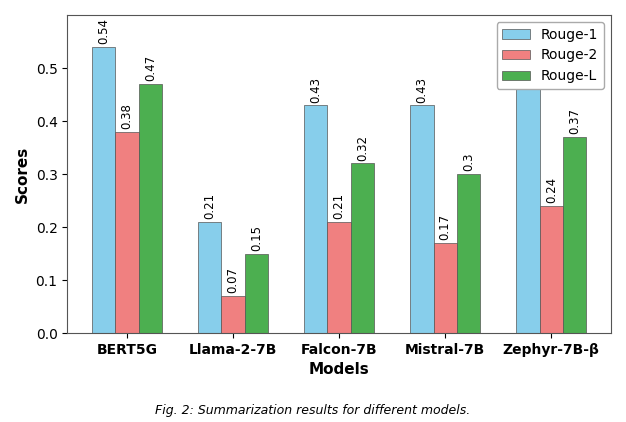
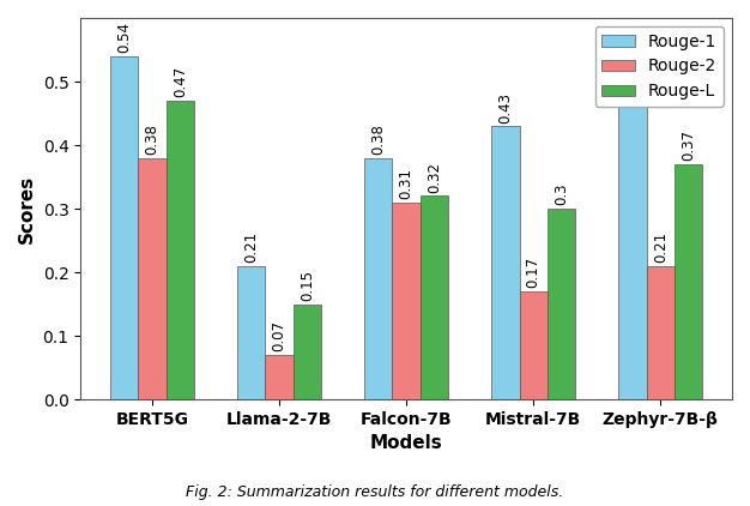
Rouge-1/Falcon-7B: 0.43 -> 0.38
Rouge-2/Falcon-7B: 0.21 -> 0.31
Rouge-2/Zephyr-7B-β: 0.24 -> 0.21
